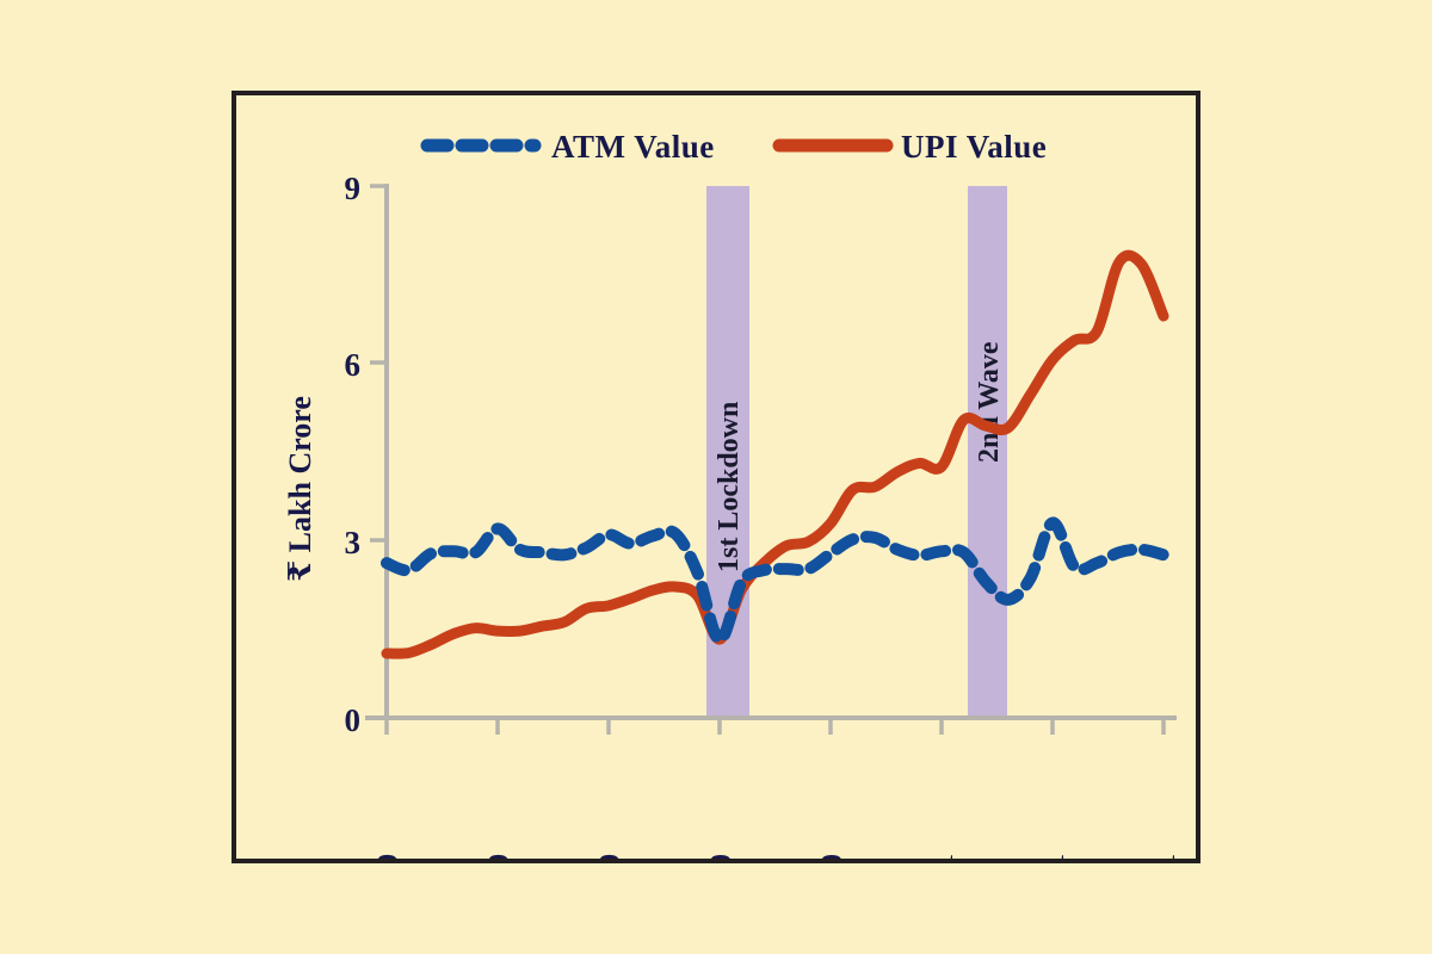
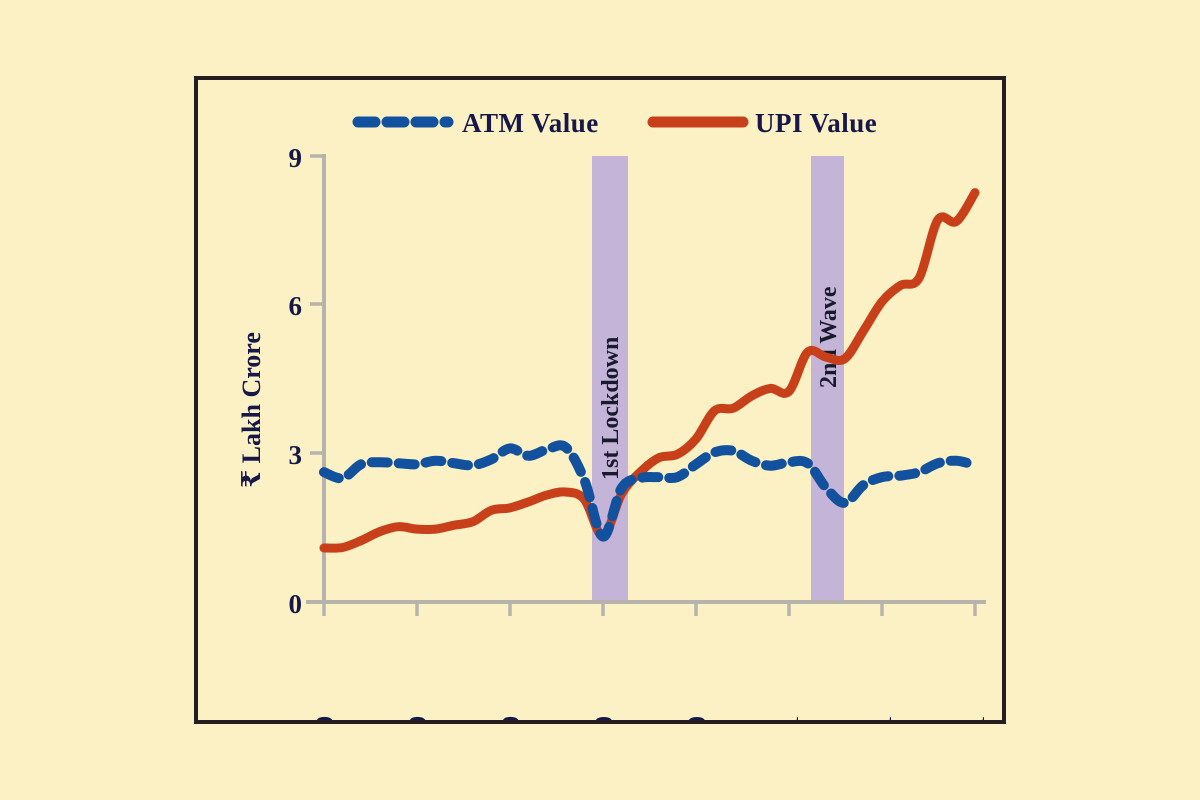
ATM Value/Jun'19: 3.2 -> 2.8
ATM Value/Jul'21: 3.3 -> 2.5
UPI Value/Dec'21: 6.8 -> 8.3
